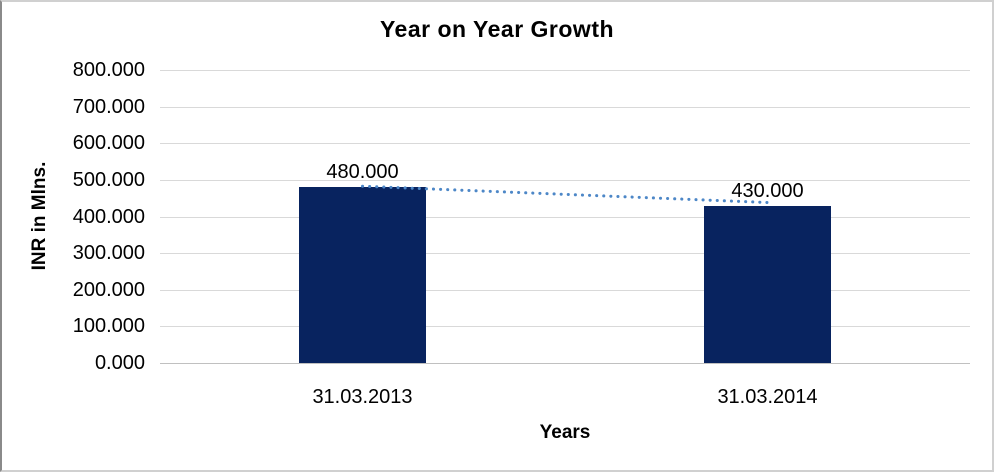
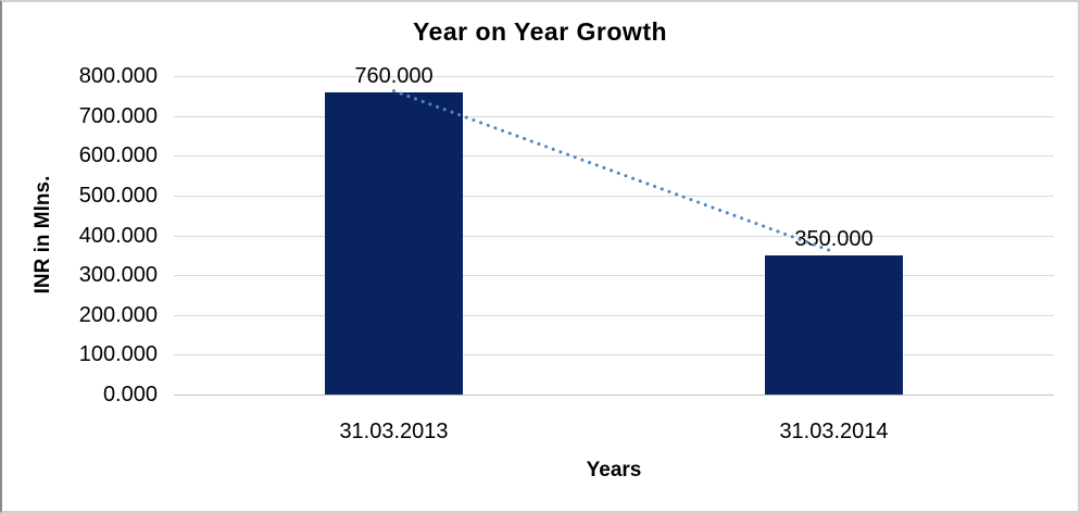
31.03.2013: 480.000 -> 760.000
31.03.2014: 430.000 -> 350.000
